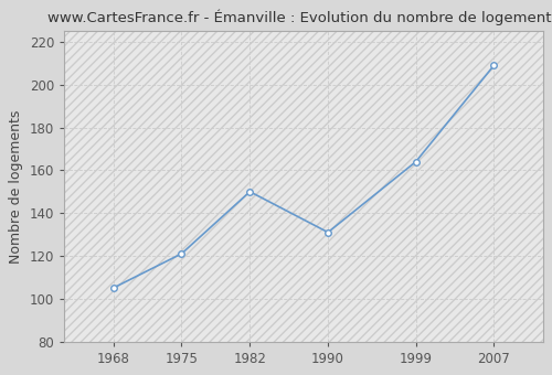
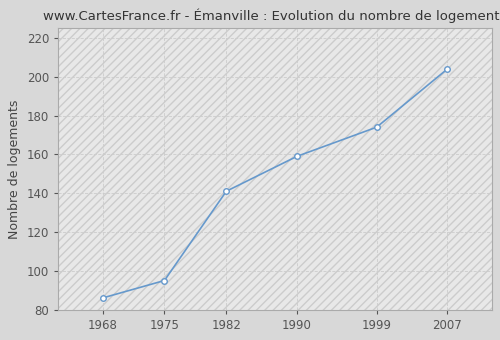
1968: 105 -> 86
1975: 121 -> 95
1982: 150 -> 141
1990: 131 -> 159
1999: 164 -> 174
2007: 209 -> 204
